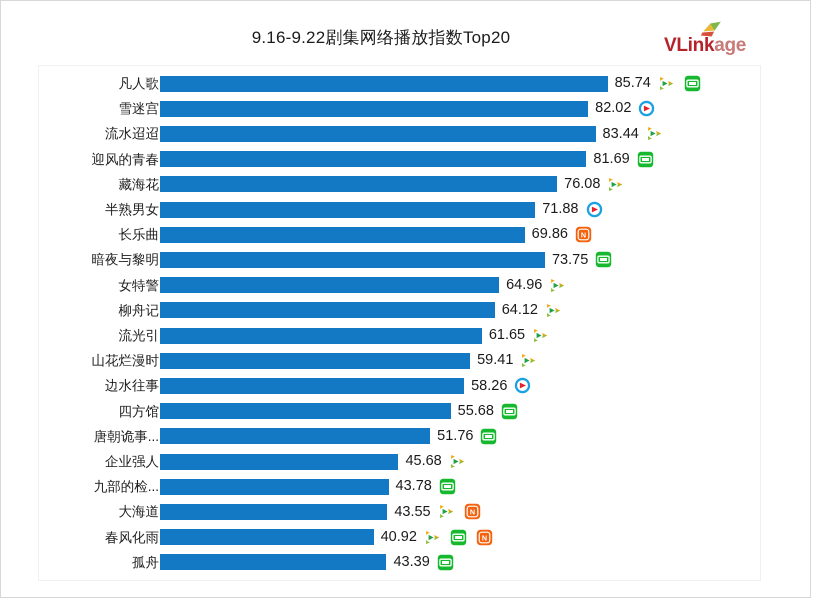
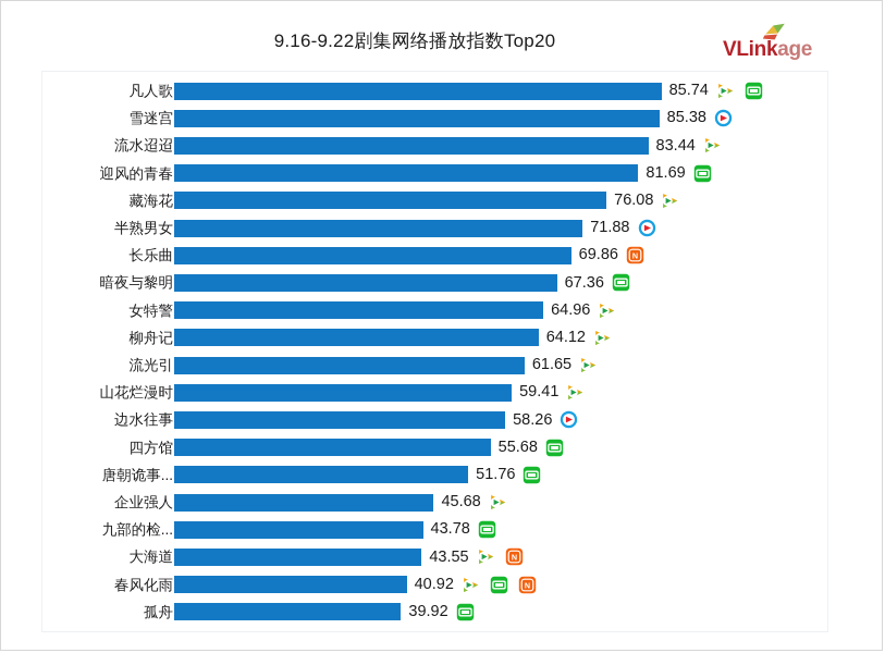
雪迷宫: 82.02 -> 85.38
暗夜与黎明: 73.75 -> 67.36
孤舟: 43.39 -> 39.92
